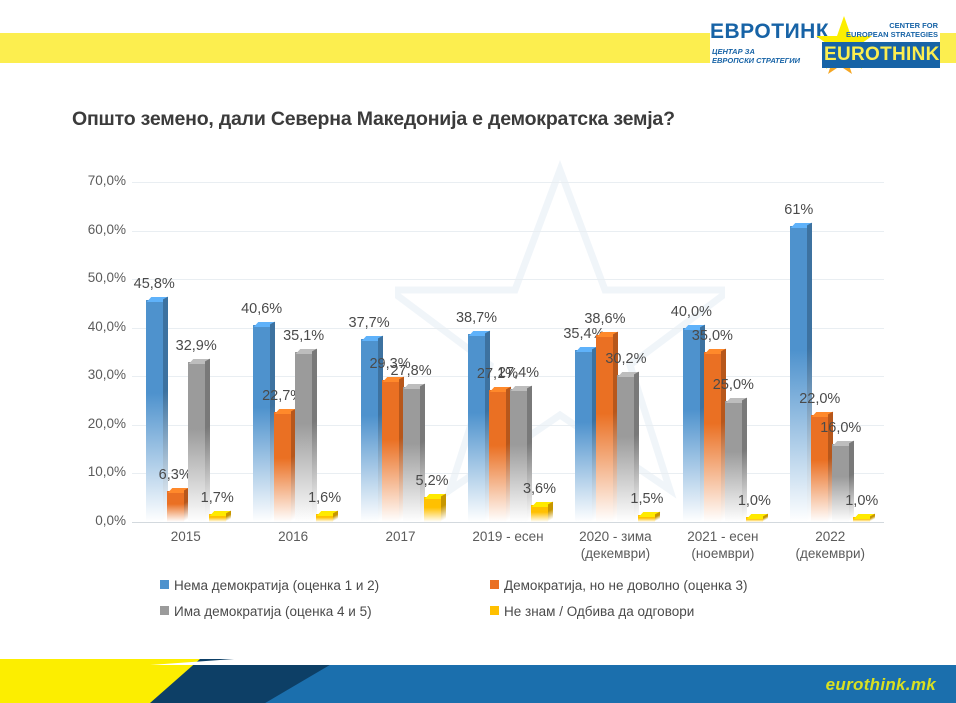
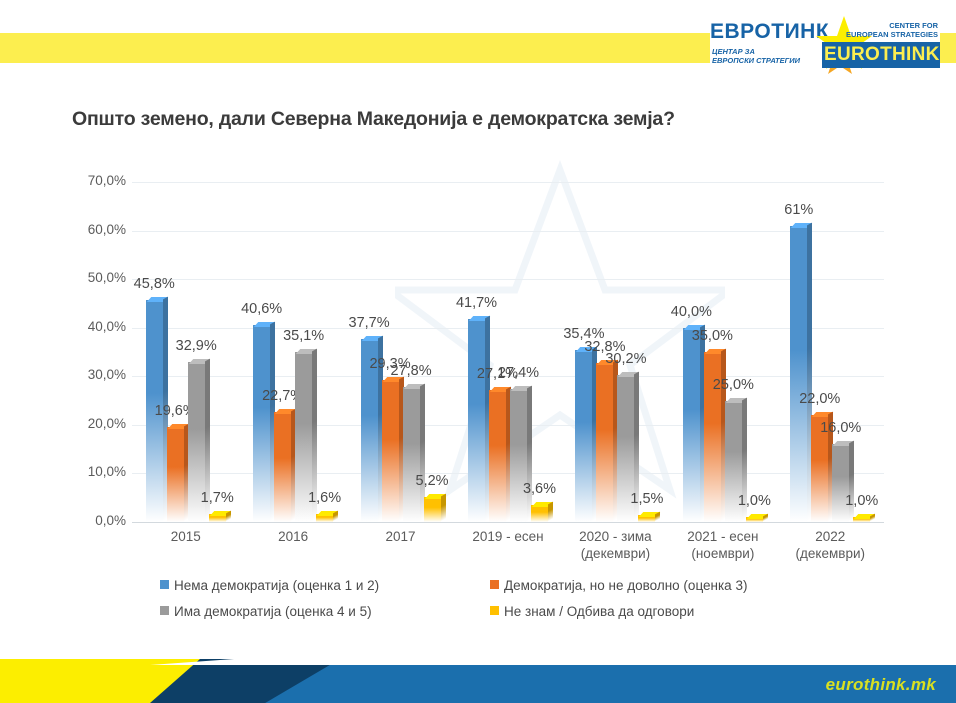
Демократија, но не доволно (оценка 3)/2015: 6,3% -> 19,6%
Нема демократија (оценка 1 и 2)/2019 - есен: 38,7% -> 41,7%
Демократија, но не доволно (оценка 3)/2020 - зима (декември): 38,6% -> 32,8%
